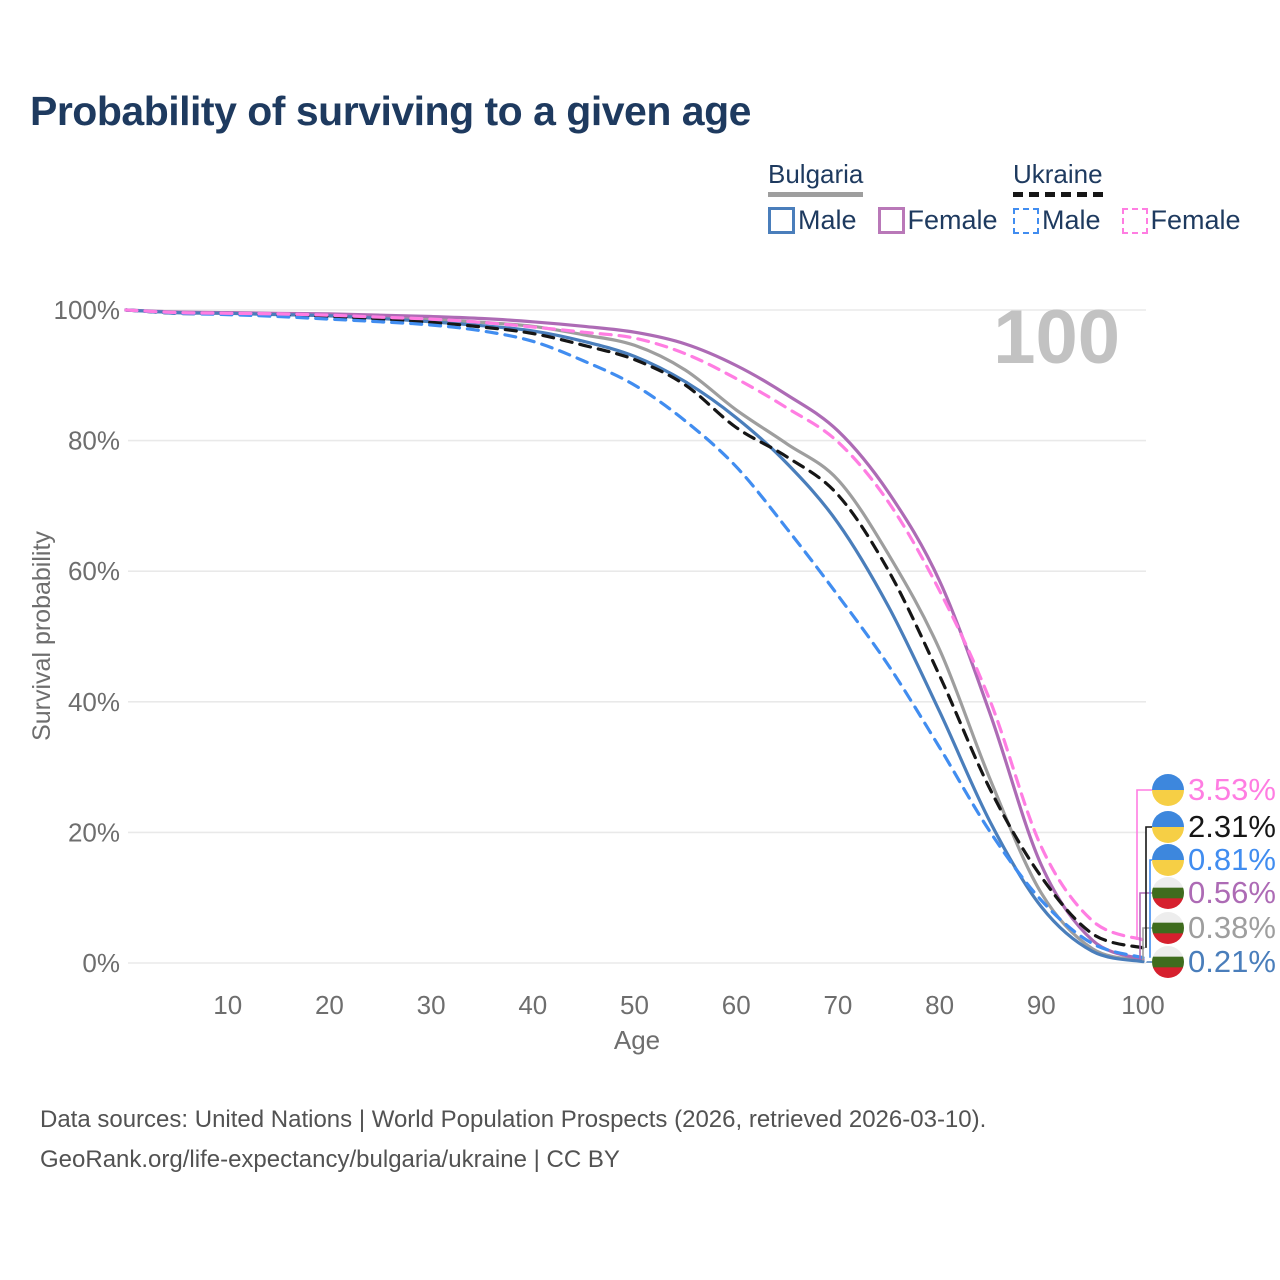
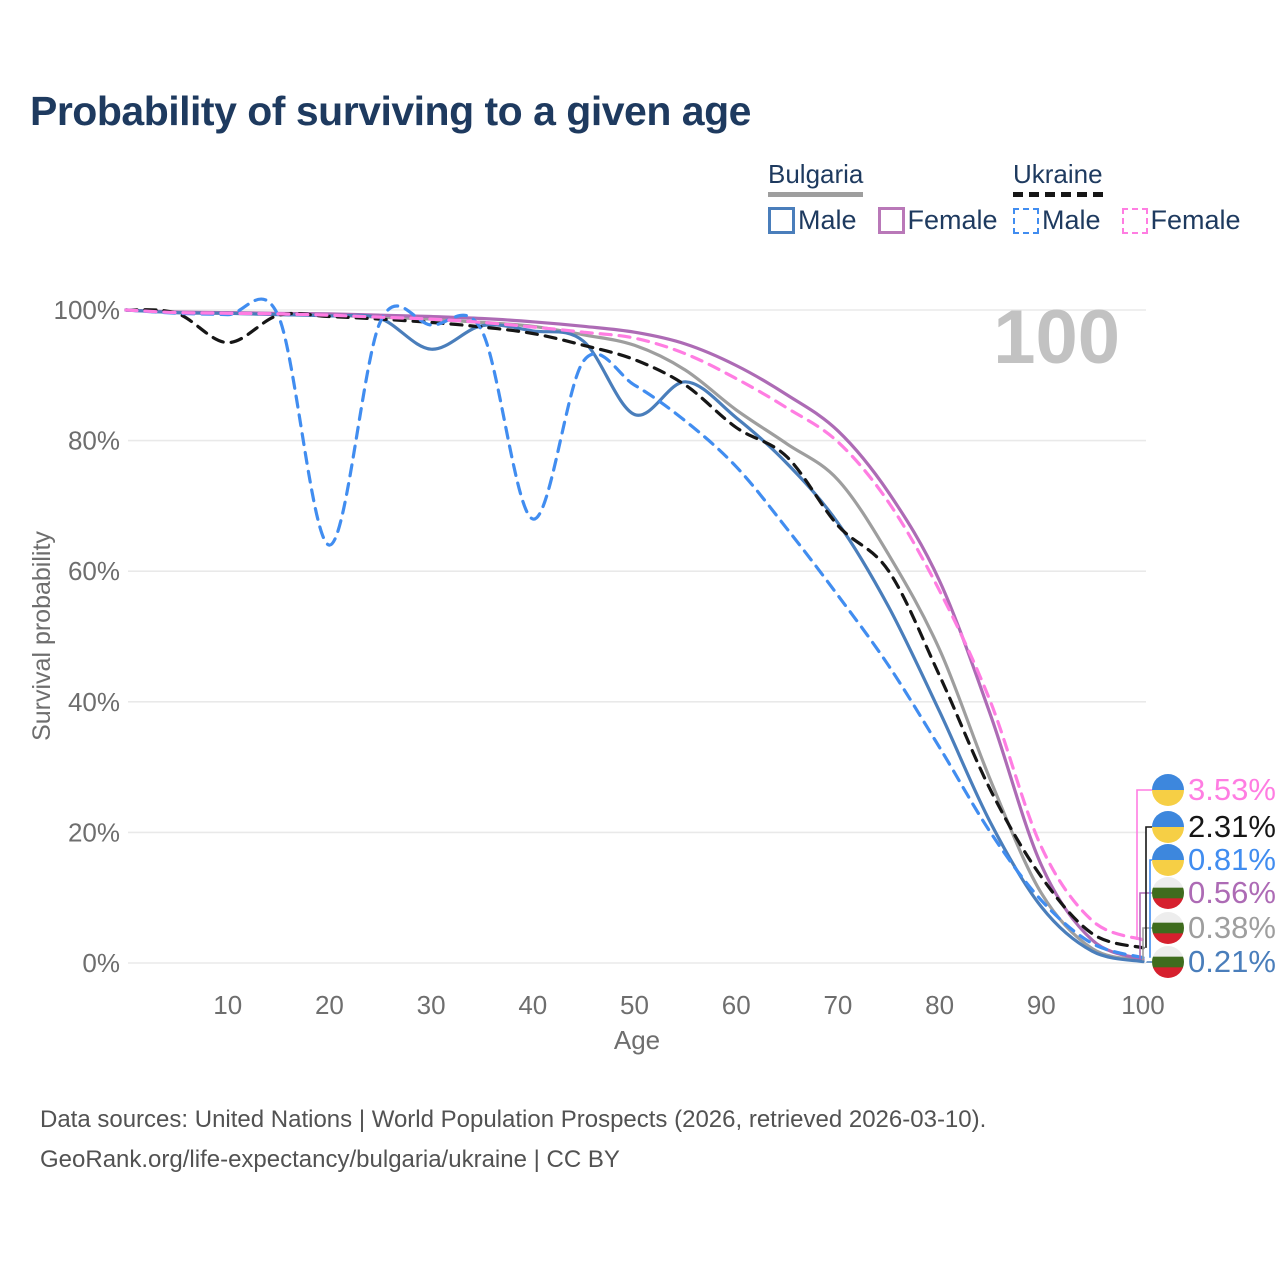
Ukraine/10: 99% -> 95%
Ukraine Male/20: 99% -> 64%
Bulgaria Male/30: 98% -> 94%
Ukraine Male/40: 95% -> 68%
Bulgaria Male/50: 93% -> 84%
Ukraine/70: 72% -> 67%
